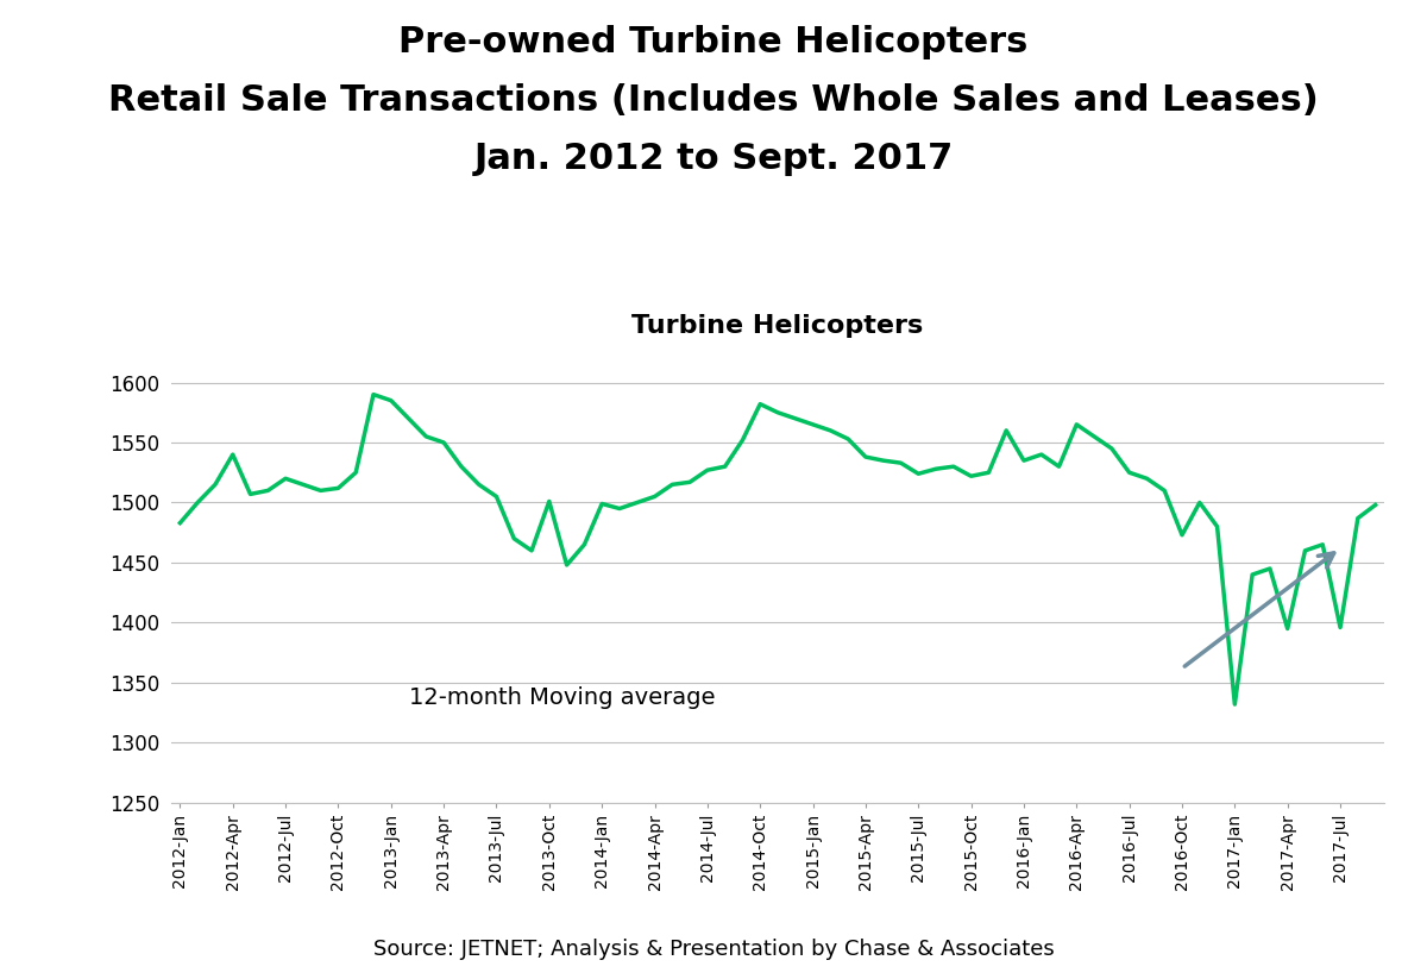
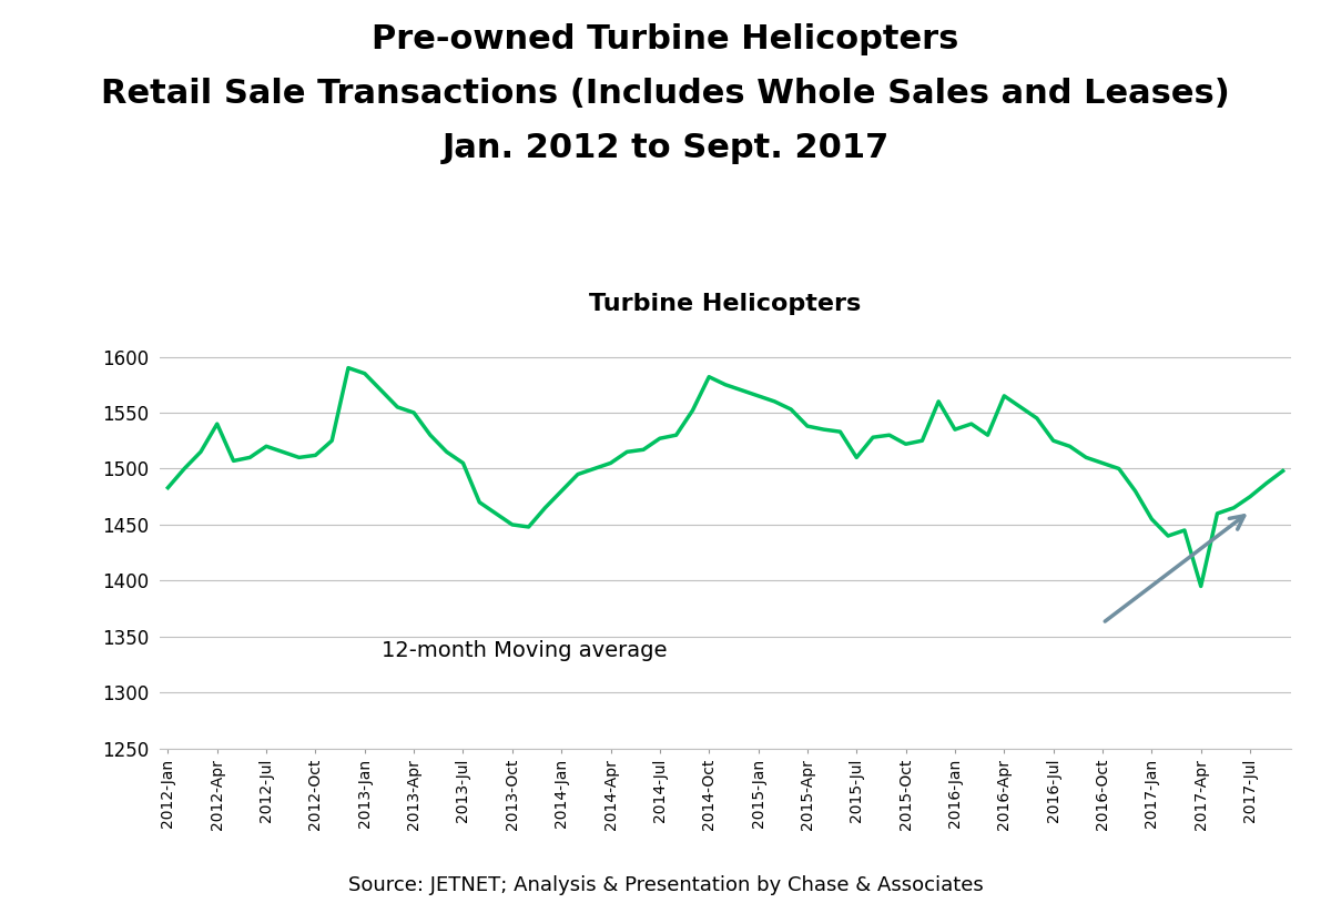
2013-Oct: 1501 -> 1450
2014-Jan: 1499 -> 1480
2015-Jul: 1524 -> 1510
2016-Oct: 1473 -> 1505
2017-Jan: 1332 -> 1455
2017-Jul: 1396 -> 1475
